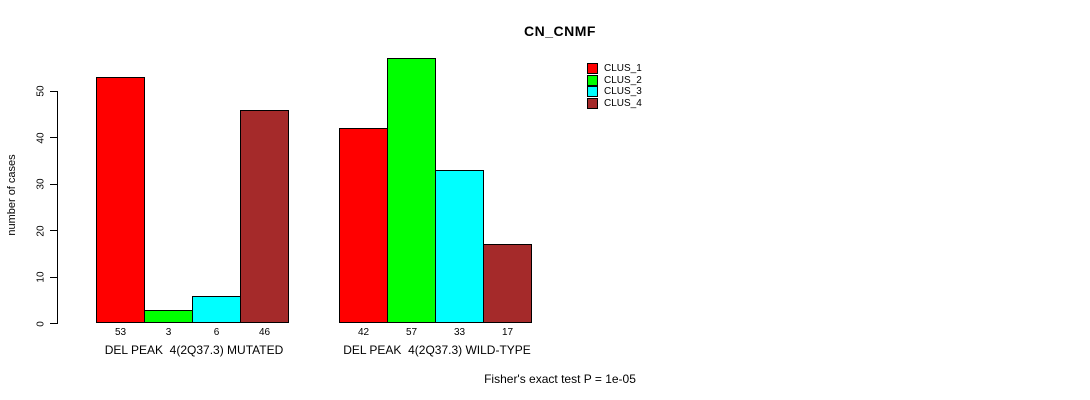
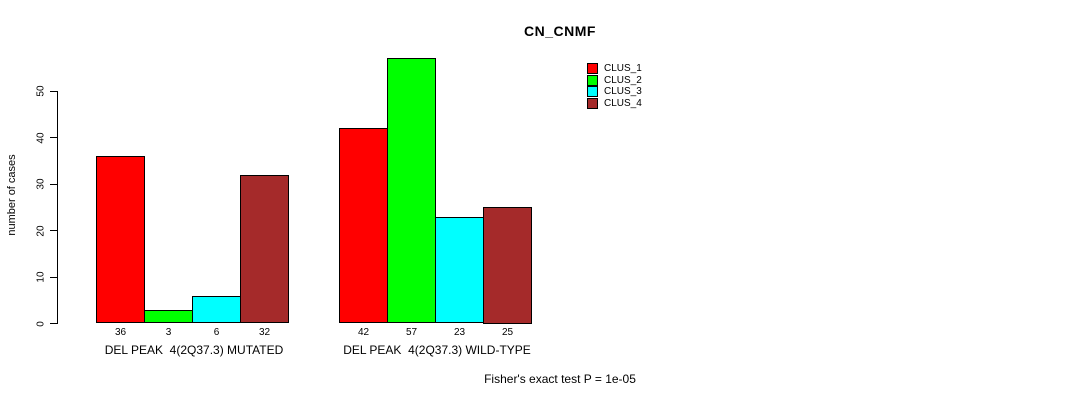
CLUS_1/DEL PEAK 4(2Q37.3) MUTATED: 53 -> 36
CLUS_4/DEL PEAK 4(2Q37.3) MUTATED: 46 -> 32
CLUS_3/DEL PEAK 4(2Q37.3) WILD-TYPE: 33 -> 23
CLUS_4/DEL PEAK 4(2Q37.3) WILD-TYPE: 17 -> 25
